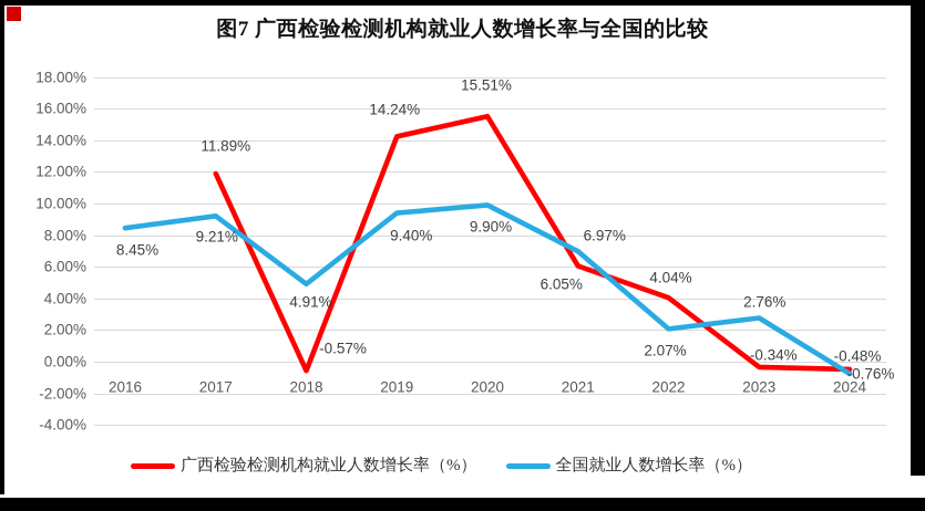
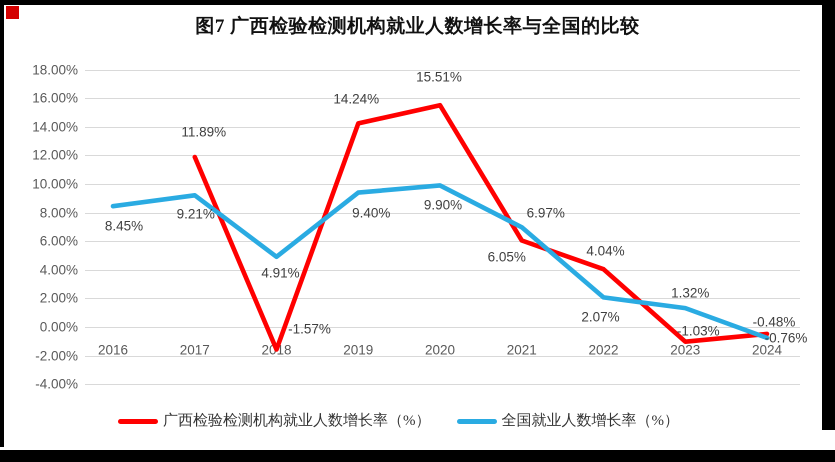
广西检验检测机构就业人数增长率（%）/2018: -0.57% -> -1.57%
广西检验检测机构就业人数增长率（%）/2023: -0.34% -> -1.03%
全国就业人数增长率（%）/2023: 2.76% -> 1.32%
